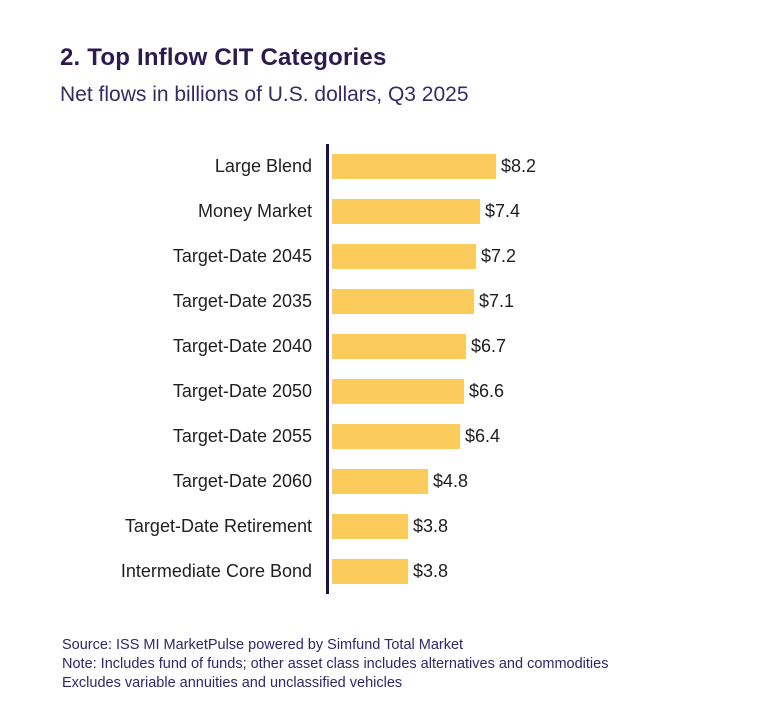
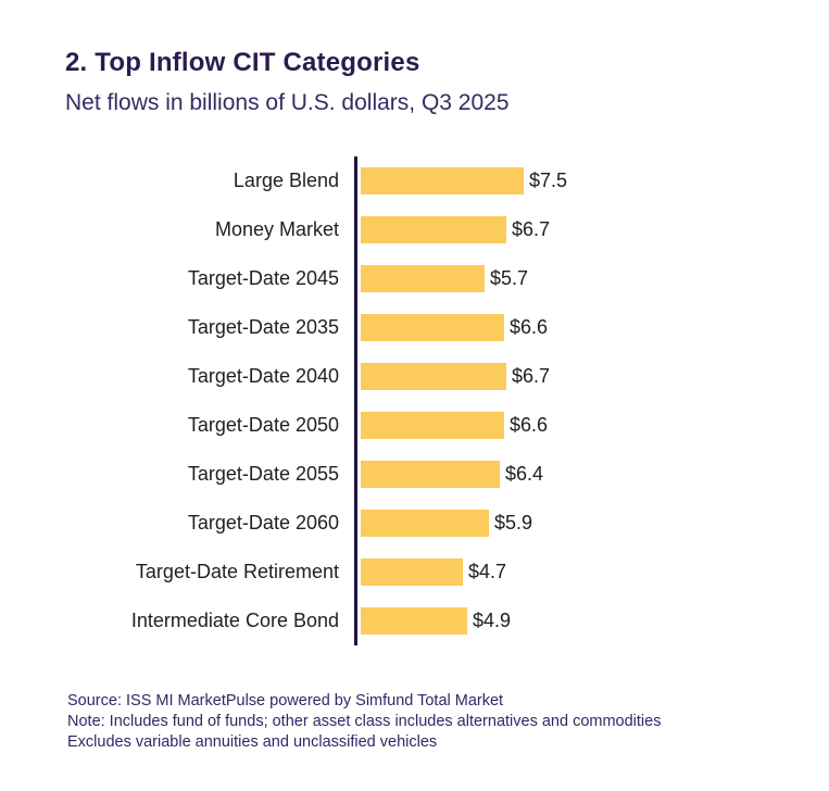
Large Blend: $8.2 -> $7.5
Money Market: $7.4 -> $6.7
Target-Date 2045: $7.2 -> $5.7
Target-Date 2035: $7.1 -> $6.6
Target-Date 2060: $4.8 -> $5.9
Target-Date Retirement: $3.8 -> $4.7
Intermediate Core Bond: $3.8 -> $4.9
